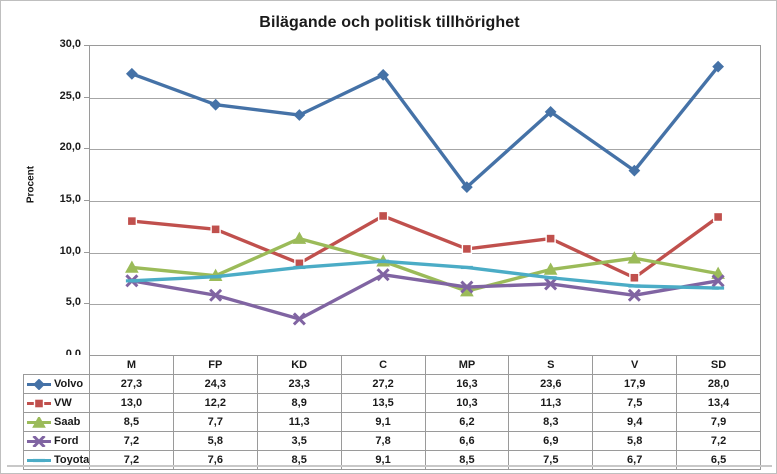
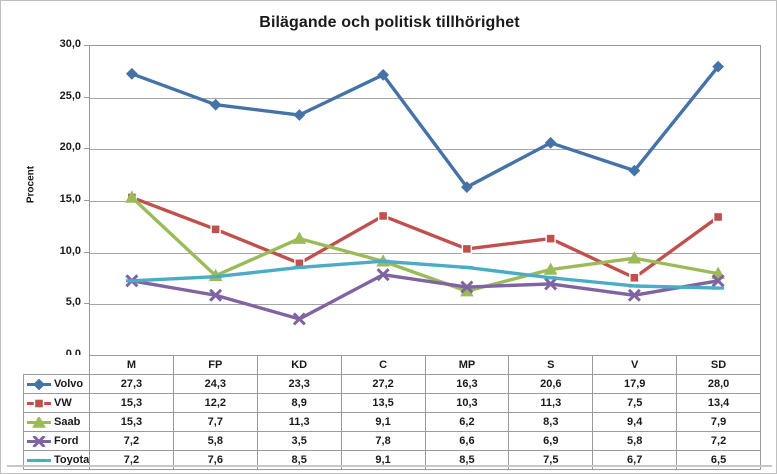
VW/M: 13,0 -> 15,3
Saab/M: 8,5 -> 15,3
Volvo/S: 23,6 -> 20,6
